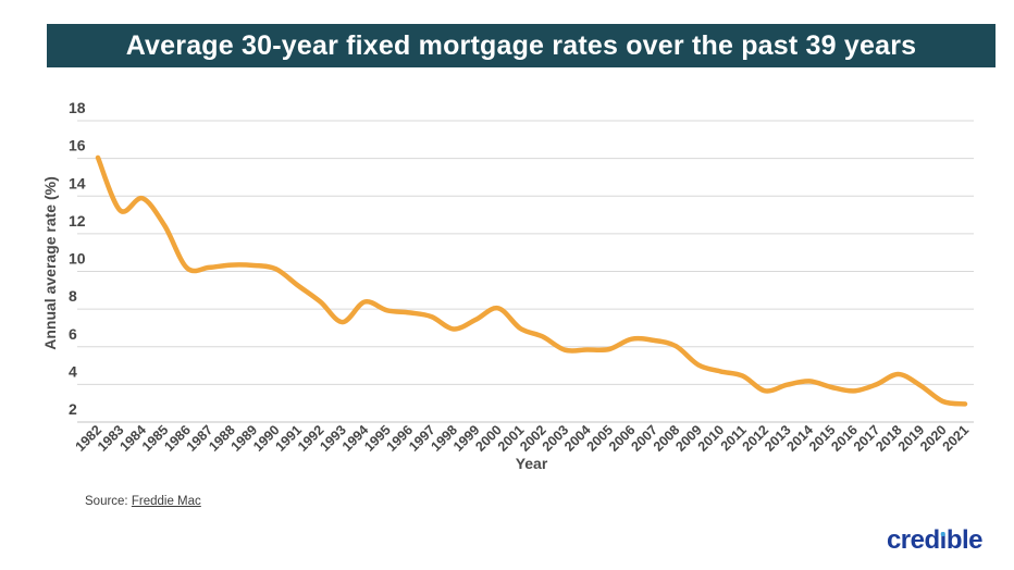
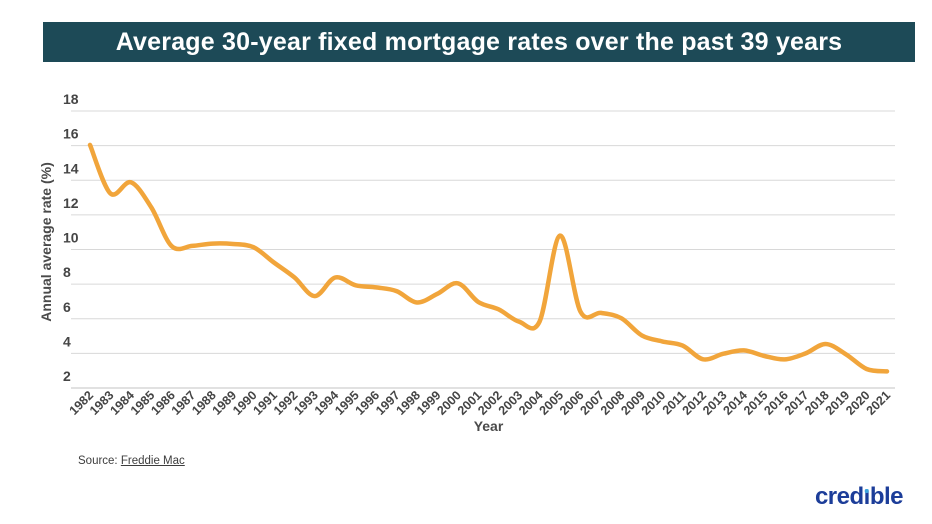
2005: 5.9 -> 10.8
